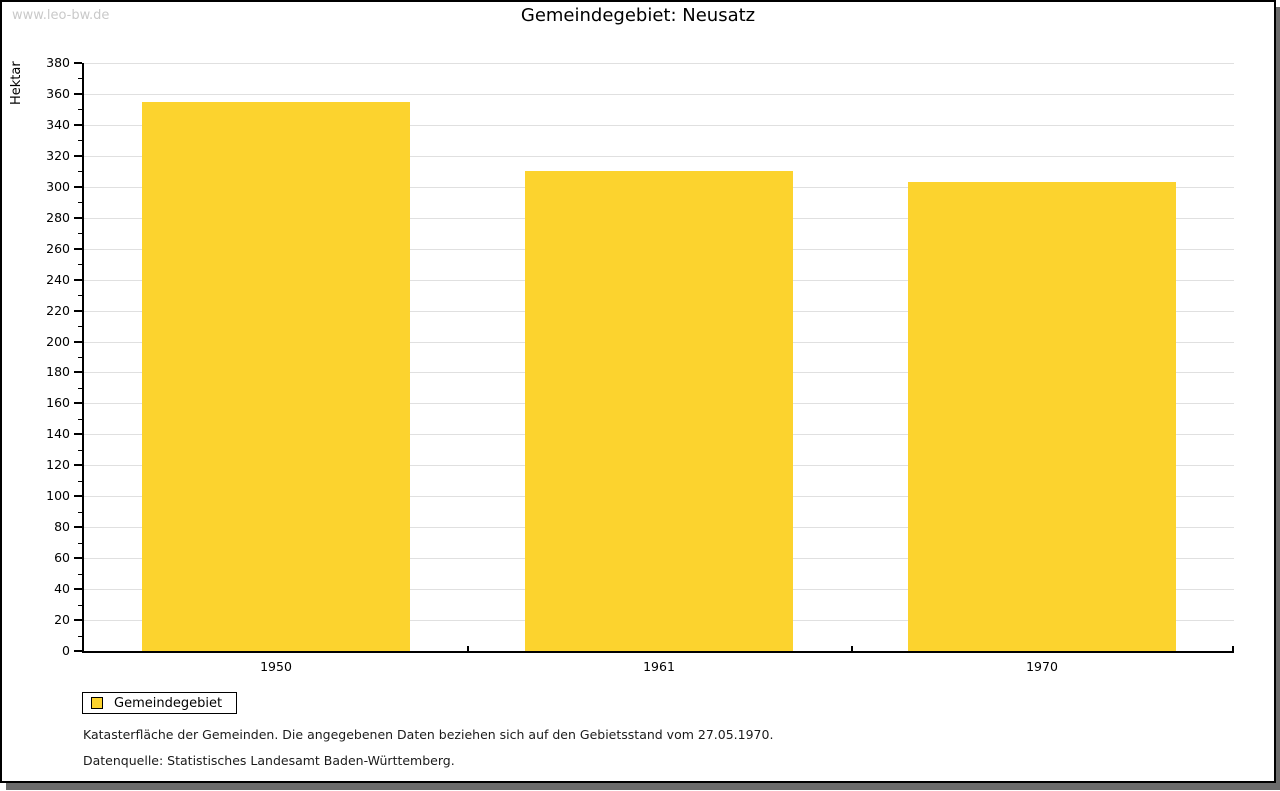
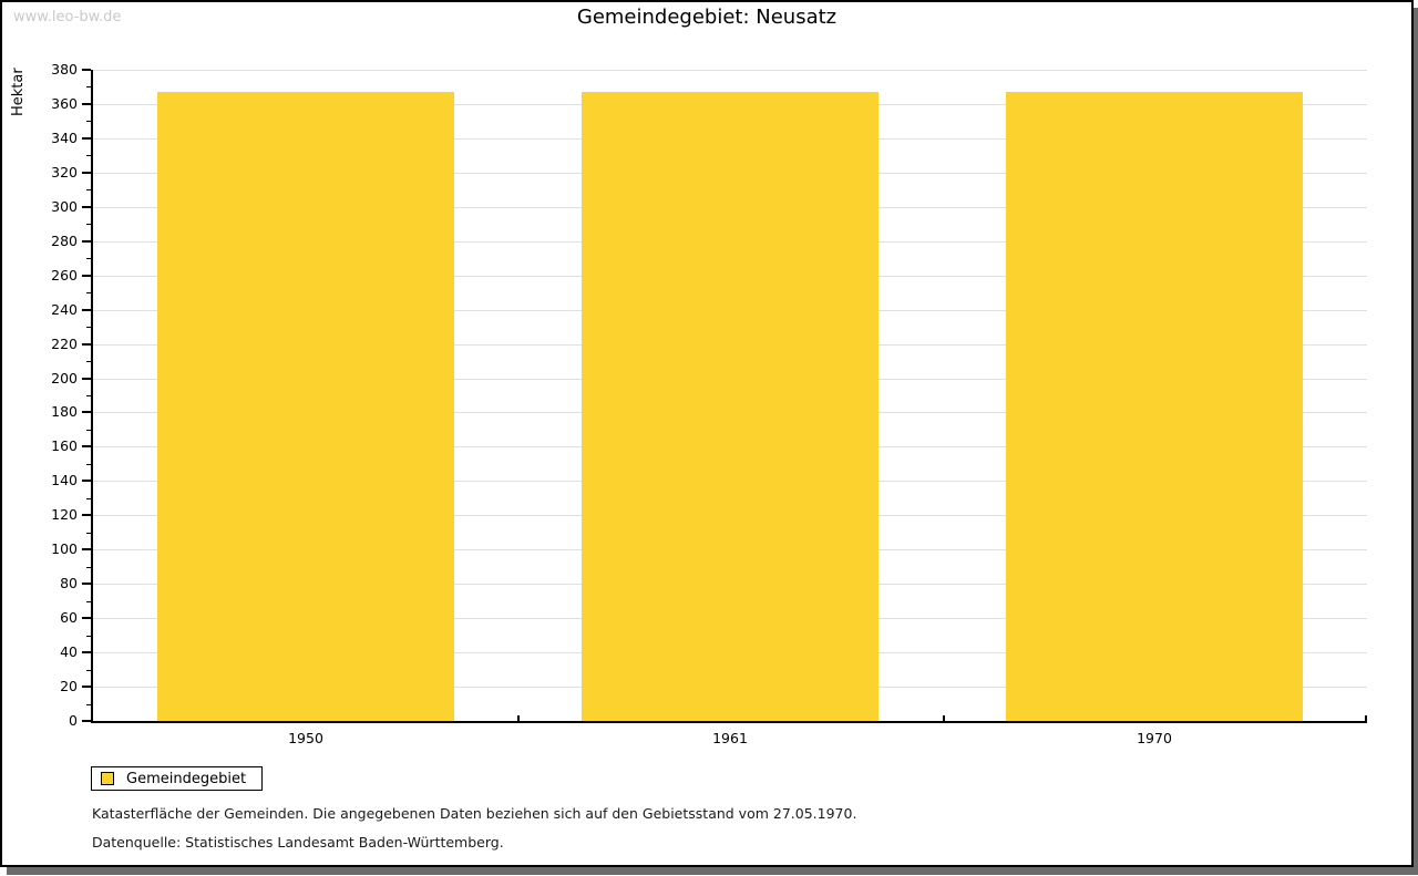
1950: 355 -> 367
1961: 310 -> 367
1970: 303 -> 367
